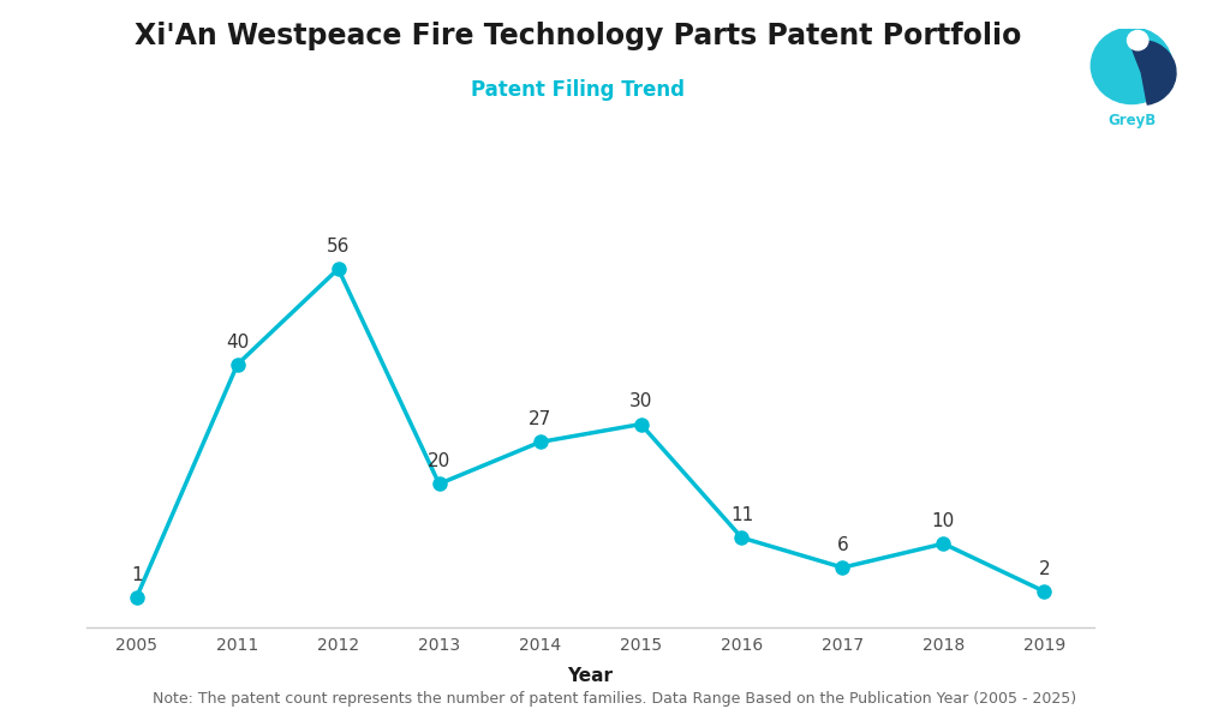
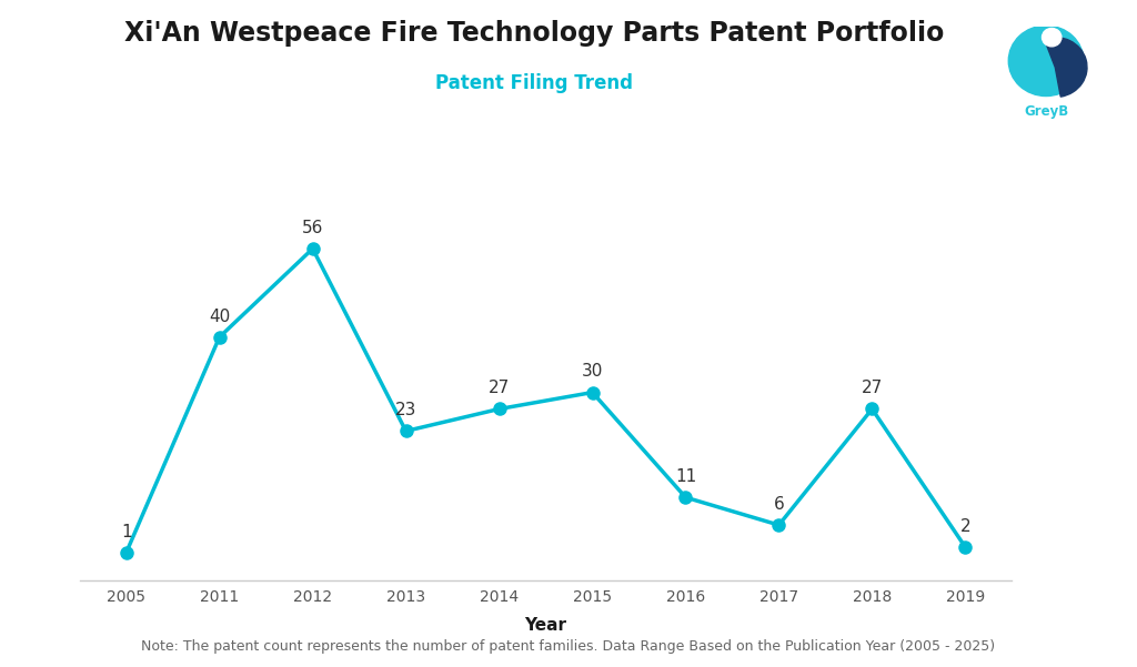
2013: 20 -> 23
2018: 10 -> 27
